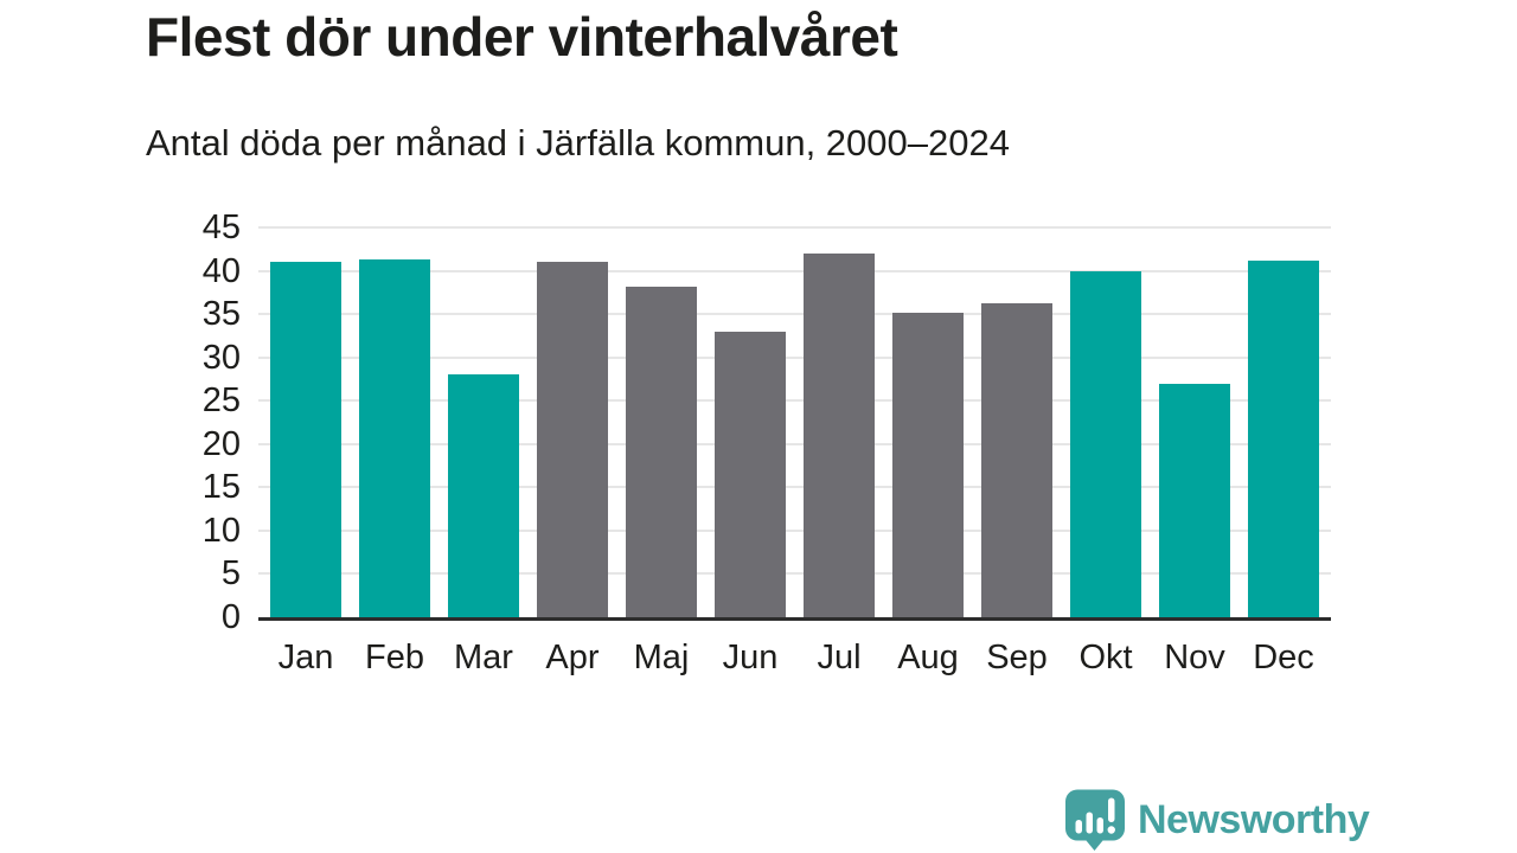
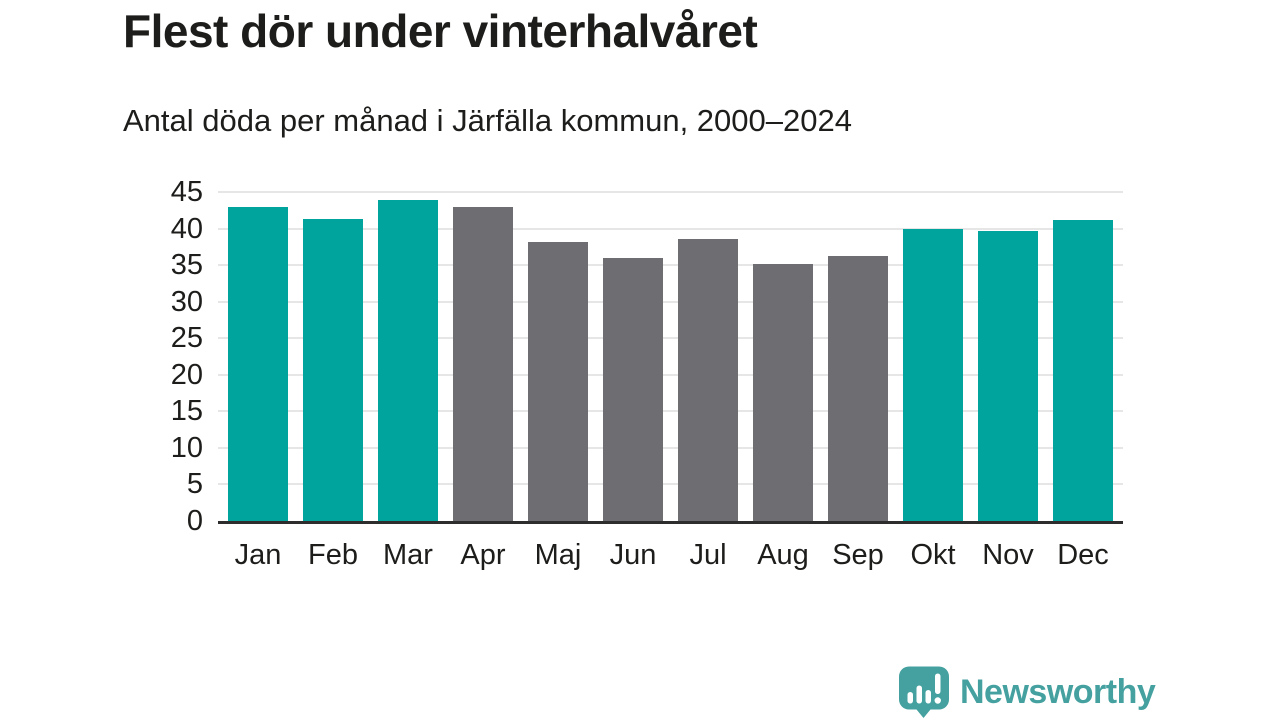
Jan: 41 -> 43
Mar: 28 -> 44
Apr: 41 -> 43
Jun: 33 -> 36
Jul: 42 -> 39
Nov: 27 -> 40
